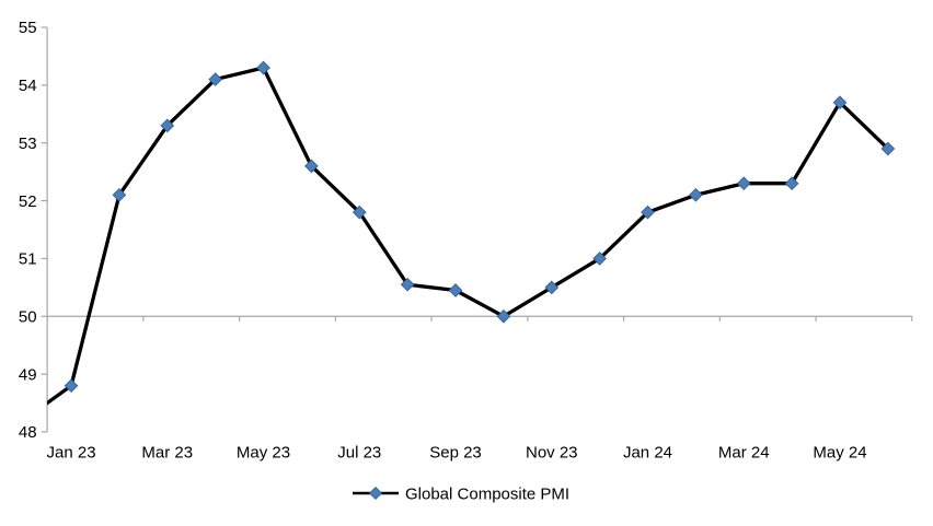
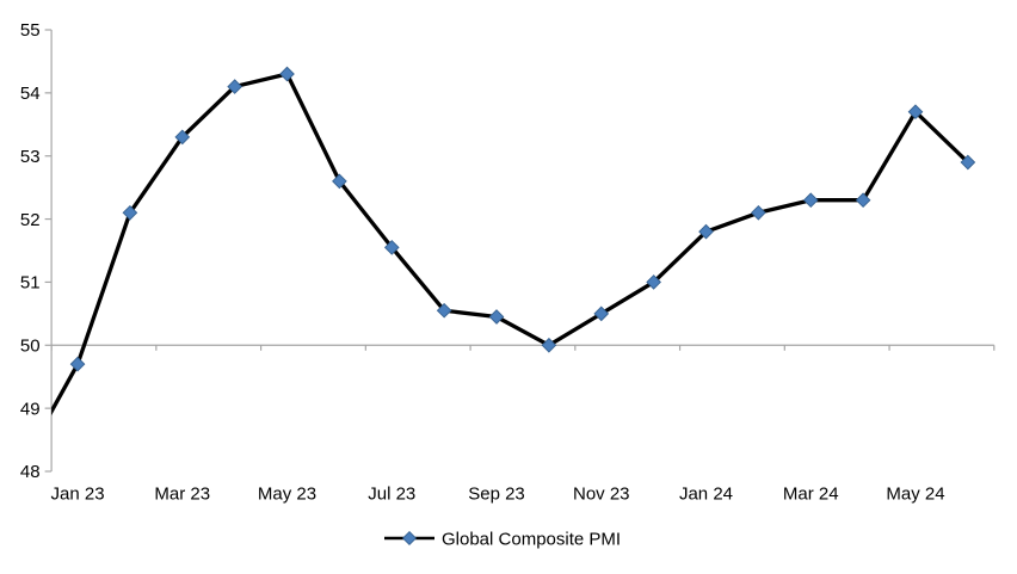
Jan 23: 48.8 -> 49.7
Jul 23: 51.8 -> 51.5
